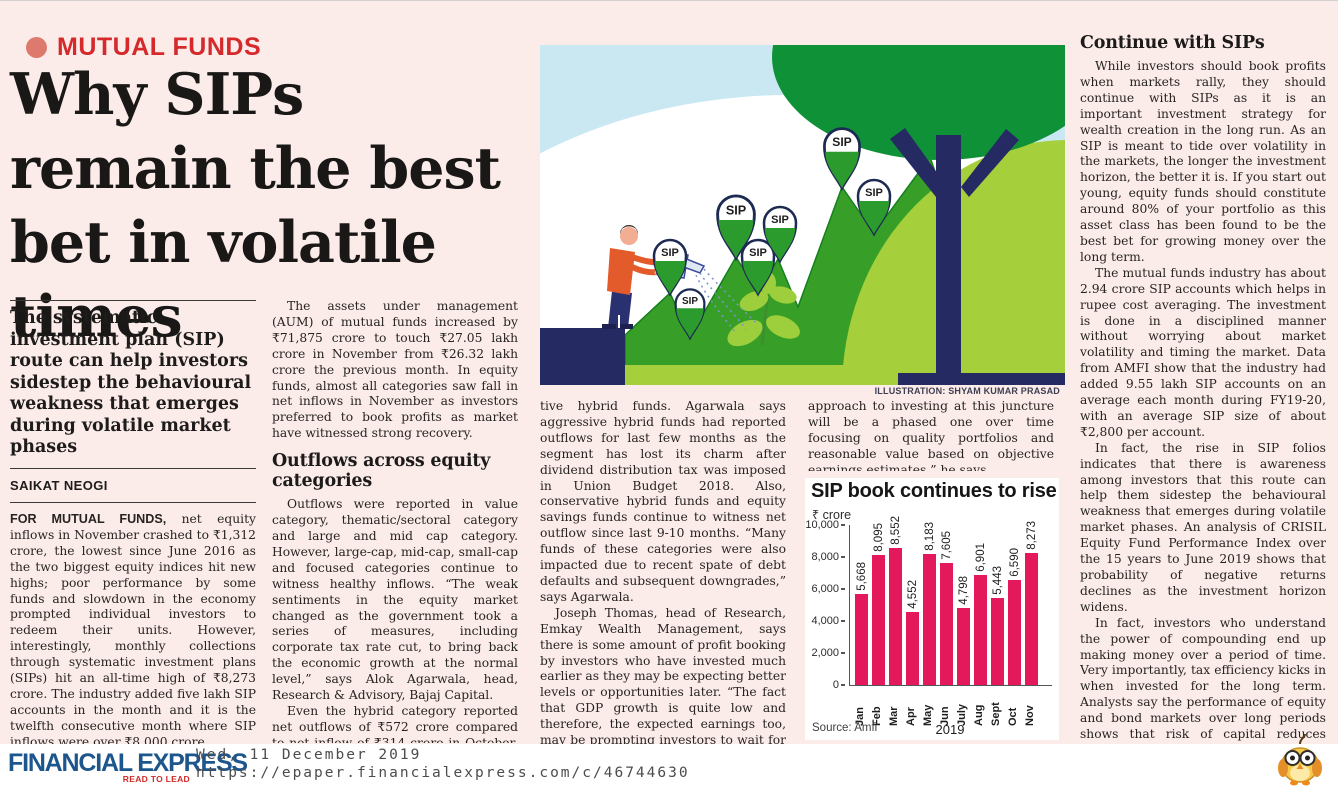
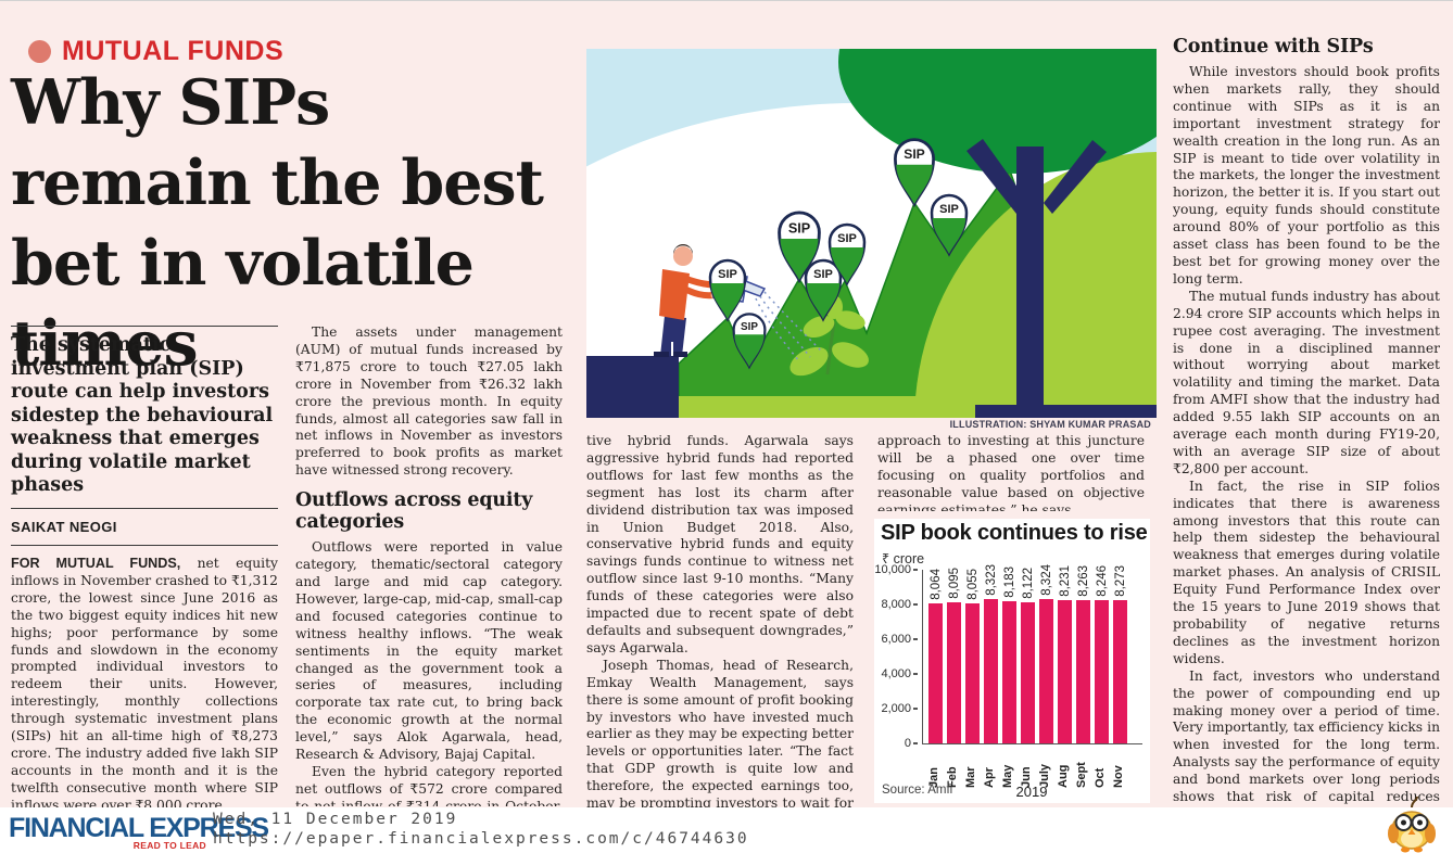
Jan: 5,668 -> 8,064
Mar: 8,552 -> 8,055
Apr: 4,552 -> 8,323
Jun: 7,605 -> 8,122
July: 4,798 -> 8,324
Aug: 6,901 -> 8,231
Sept: 5,443 -> 8,263
Oct: 6,590 -> 8,246
